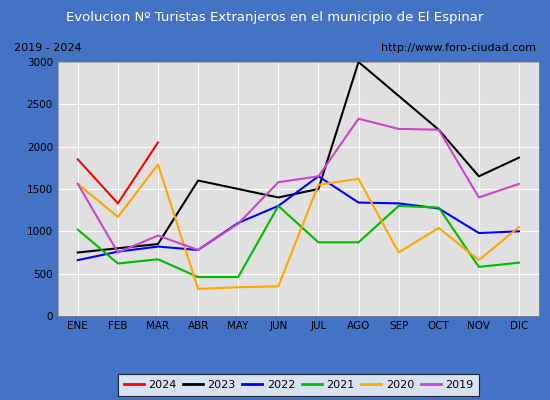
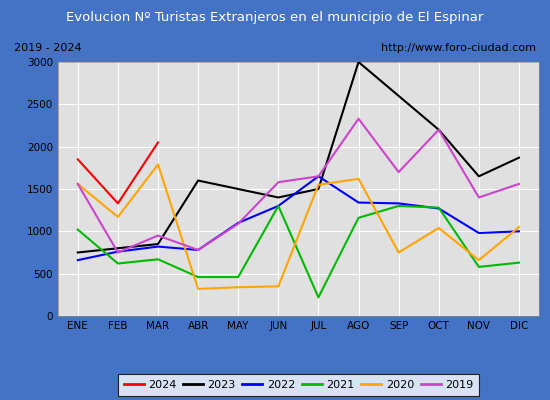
2021/JUL: 870 -> 220
2021/AGO: 870 -> 1160
2019/SEP: 2210 -> 1700
